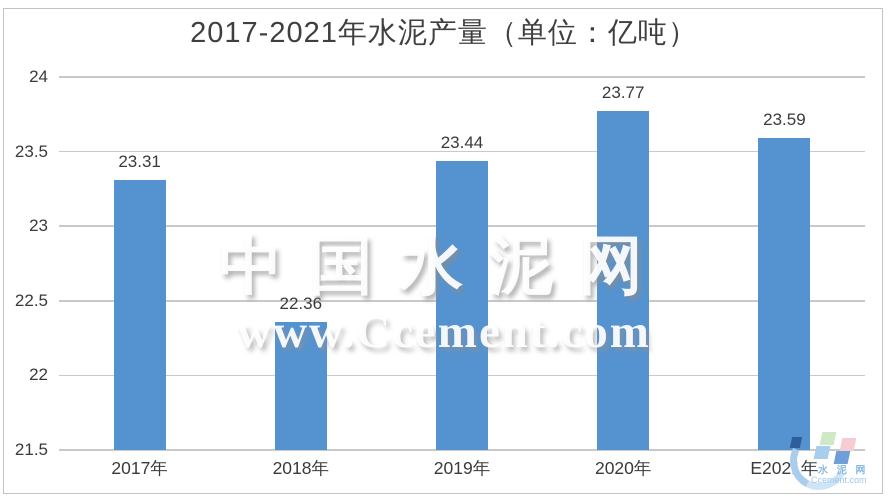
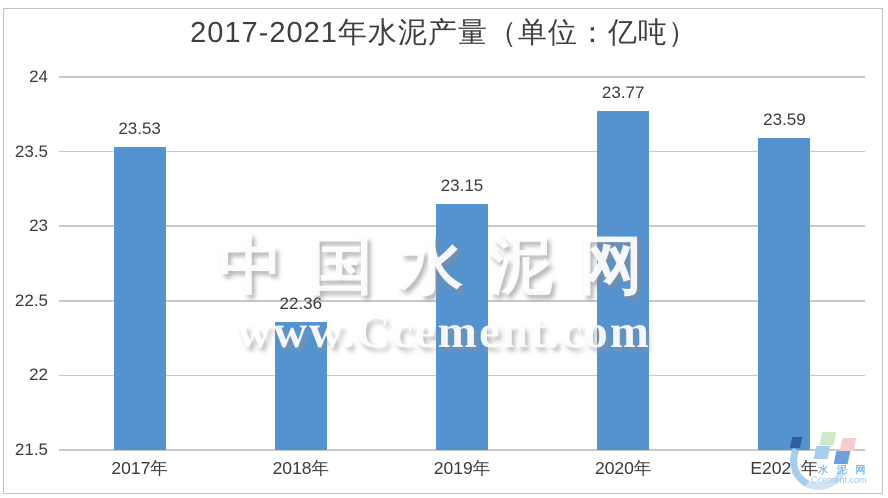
2017年: 23.31 -> 23.53
2019年: 23.44 -> 23.15
